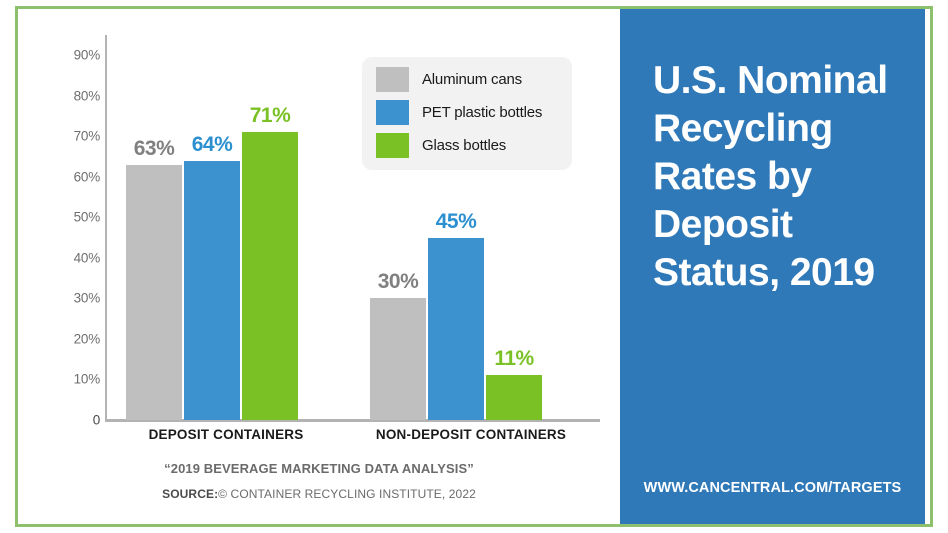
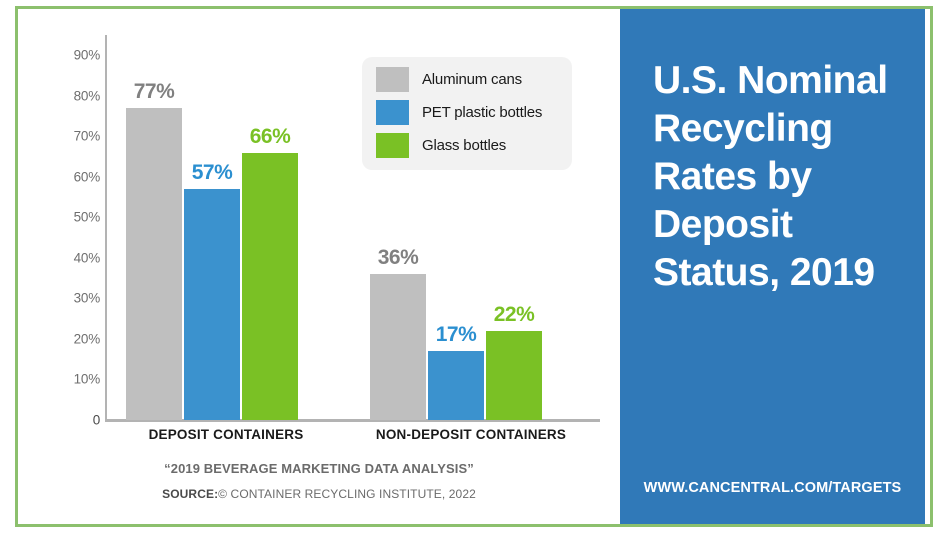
Aluminum cans/DEPOSIT CONTAINERS: 63% -> 77%
PET plastic bottles/DEPOSIT CONTAINERS: 64% -> 57%
Glass bottles/DEPOSIT CONTAINERS: 71% -> 66%
Aluminum cans/NON-DEPOSIT CONTAINERS: 30% -> 36%
PET plastic bottles/NON-DEPOSIT CONTAINERS: 45% -> 17%
Glass bottles/NON-DEPOSIT CONTAINERS: 11% -> 22%
